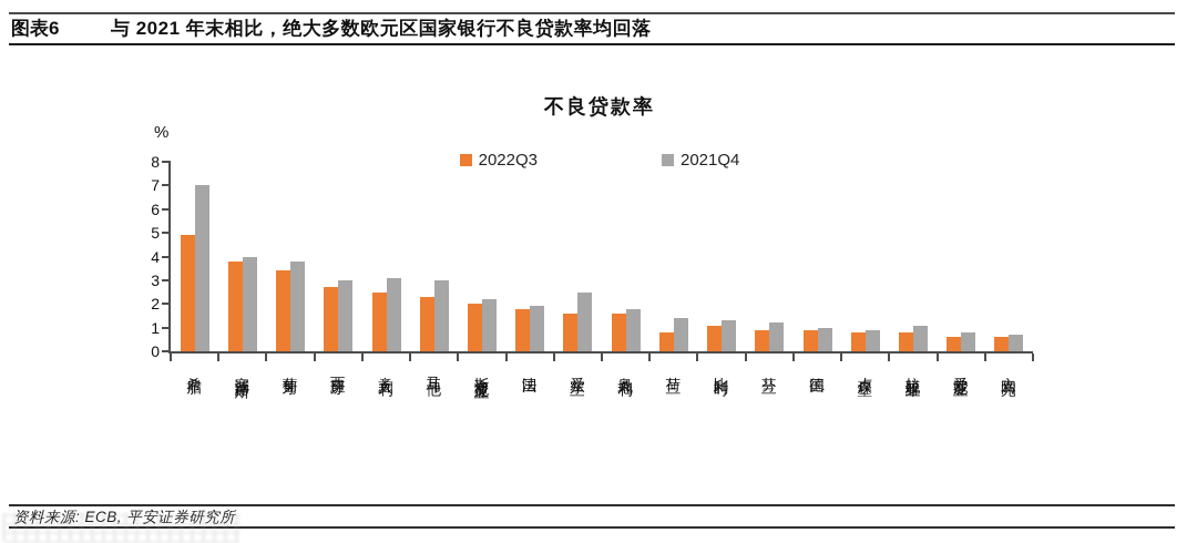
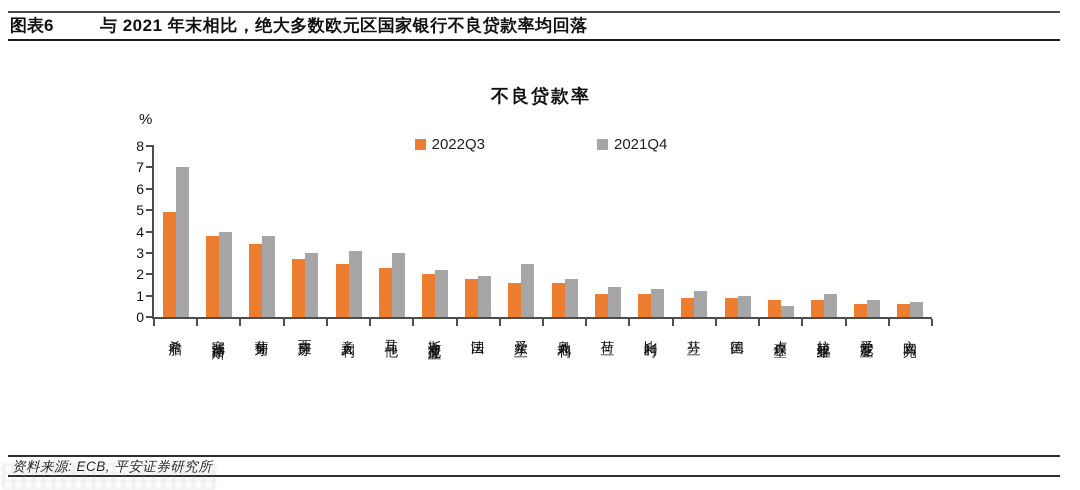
2022Q3/荷兰: 0.8 -> 1.1
2021Q4/卢森堡: 0.9 -> 0.5
